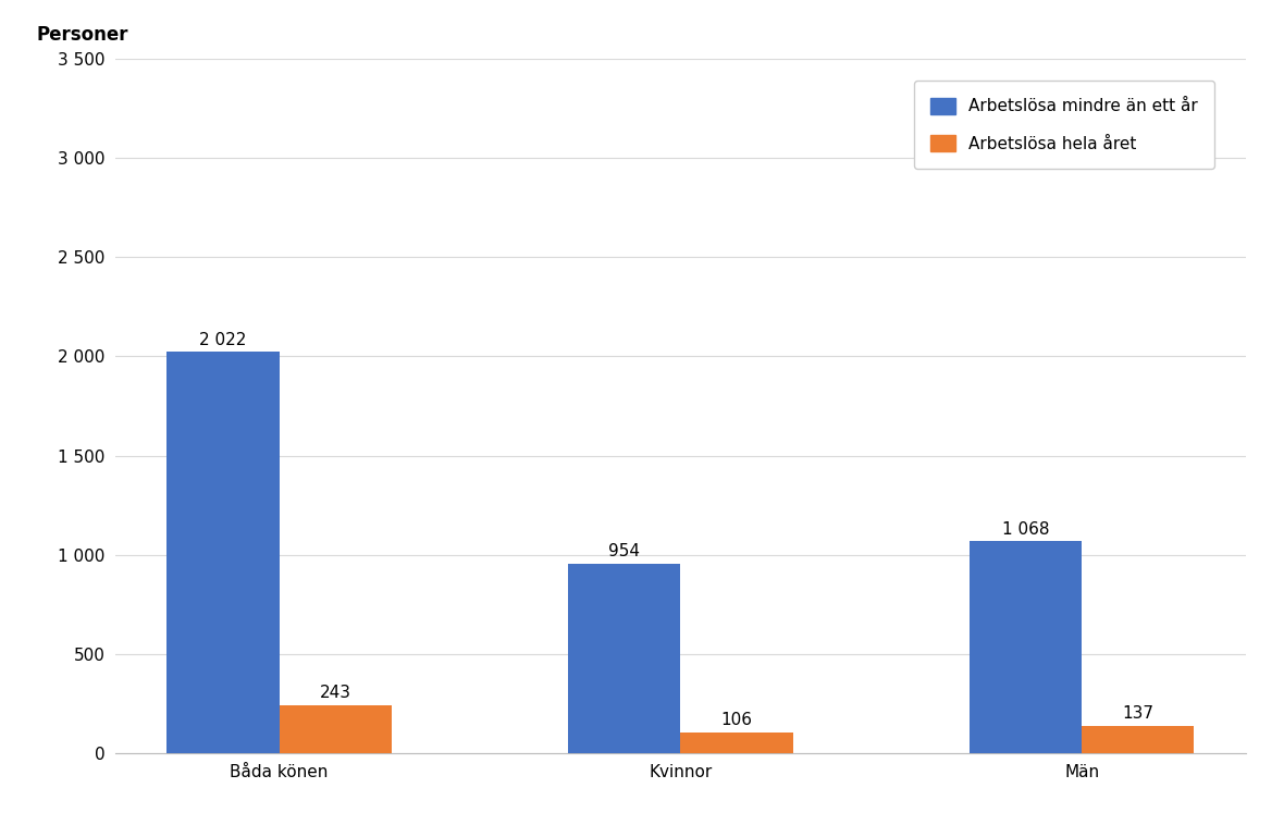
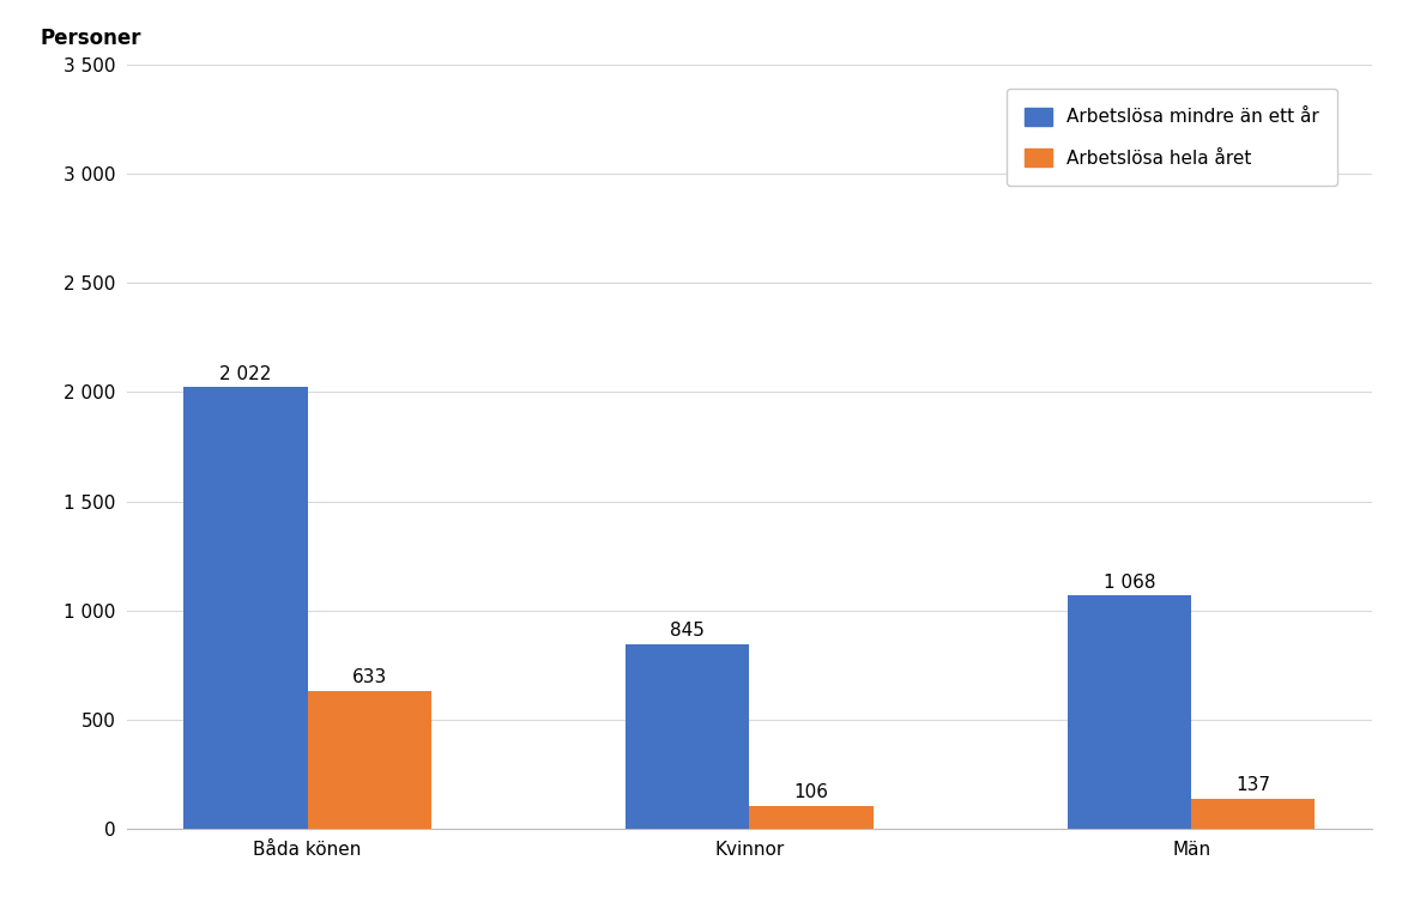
Arbetslösa hela året/Båda könen: 243 -> 633
Arbetslösa mindre än ett år/Kvinnor: 954 -> 845
